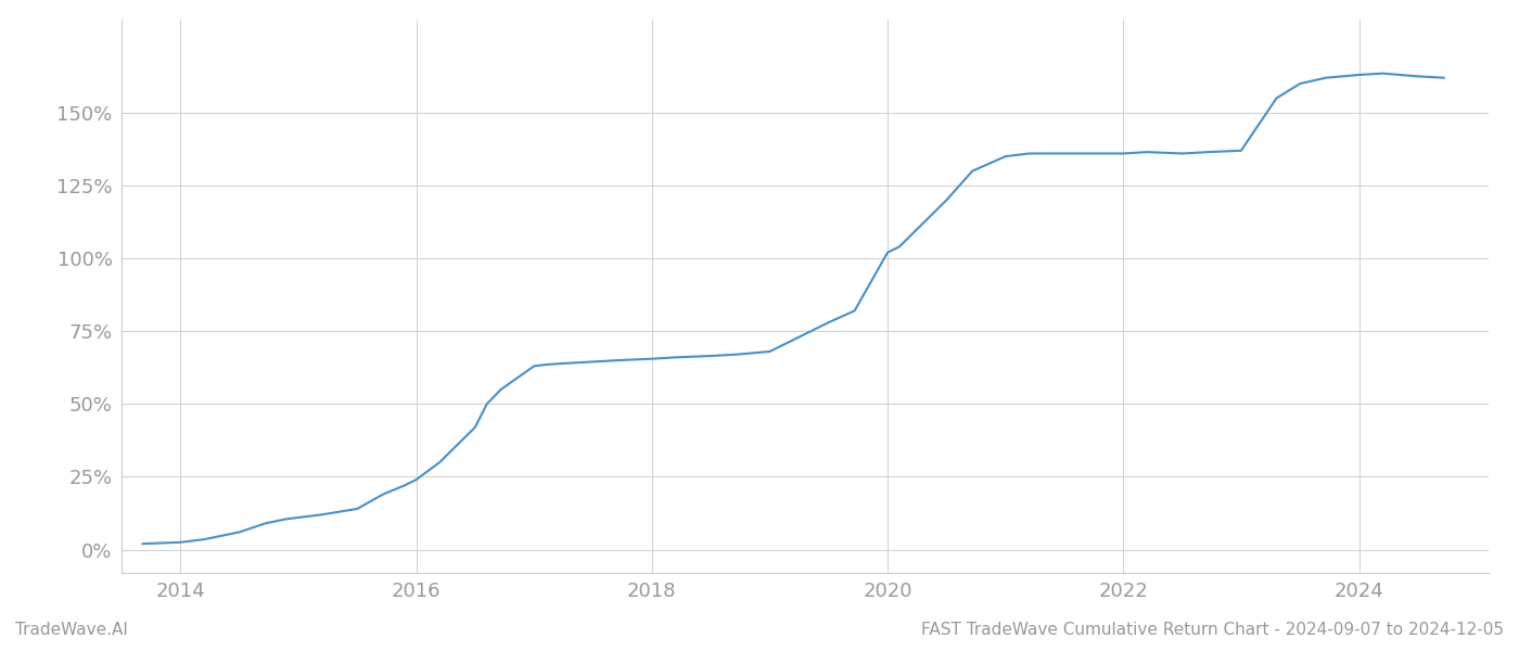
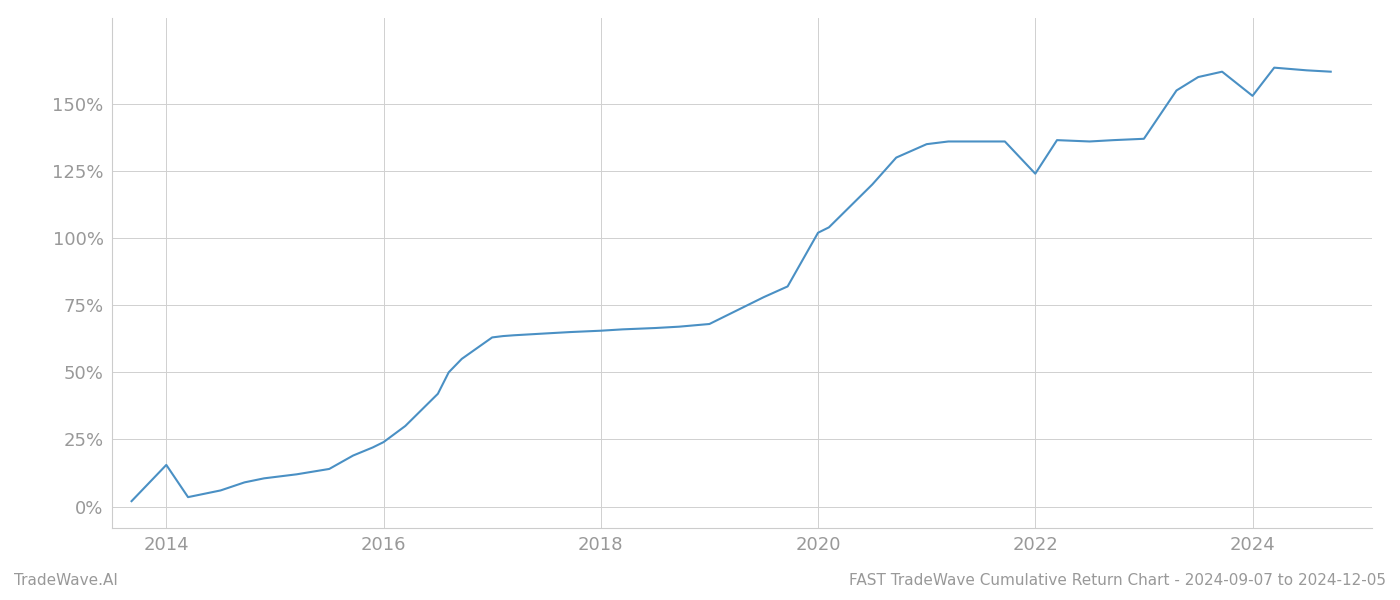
2014: 2.5% -> 15.5%
2022: 136.0% -> 124.0%
2024: 163.0% -> 153.0%
